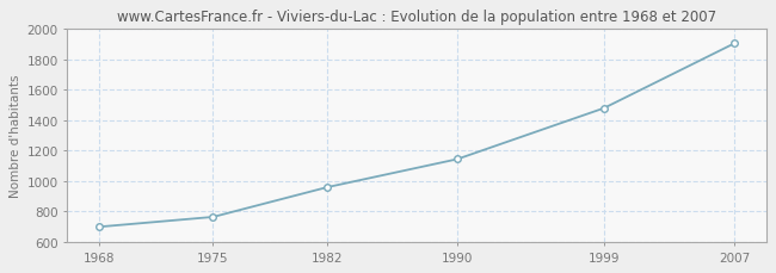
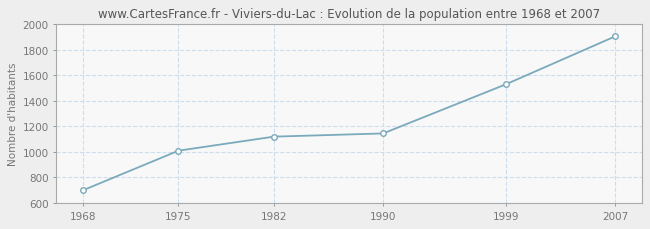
1975: 760 -> 1010
1982: 960 -> 1120
1999: 1480 -> 1530
